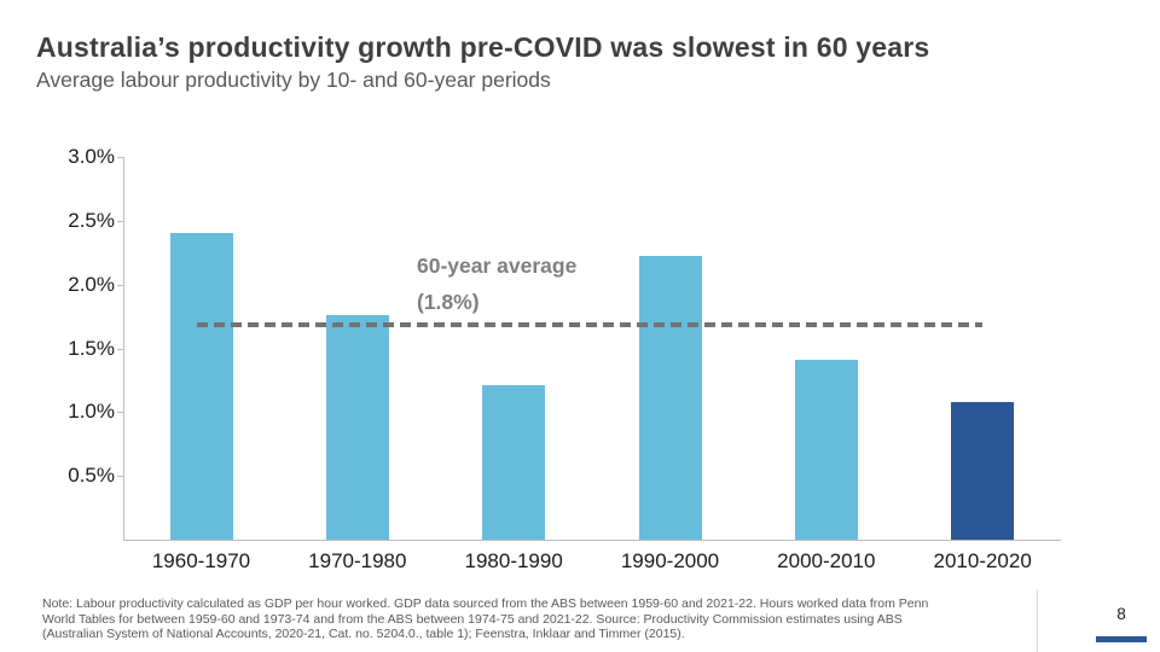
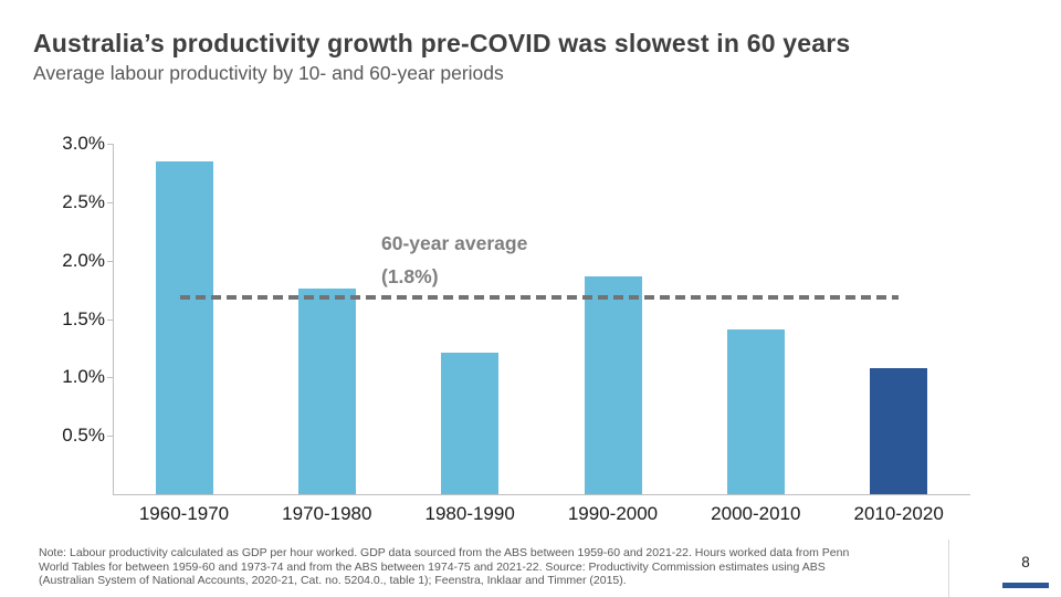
1960-1970: 2.40% -> 2.85%
1990-2000: 2.22% -> 1.86%
